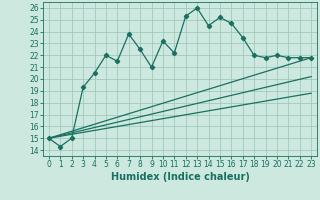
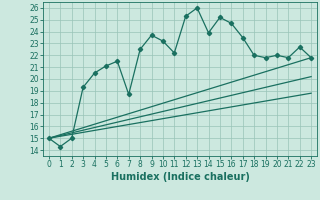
5: 22.0 -> 21.1
7: 23.8 -> 18.7
9: 21.0 -> 23.7
14: 24.5 -> 23.9
22: 21.8 -> 22.7
